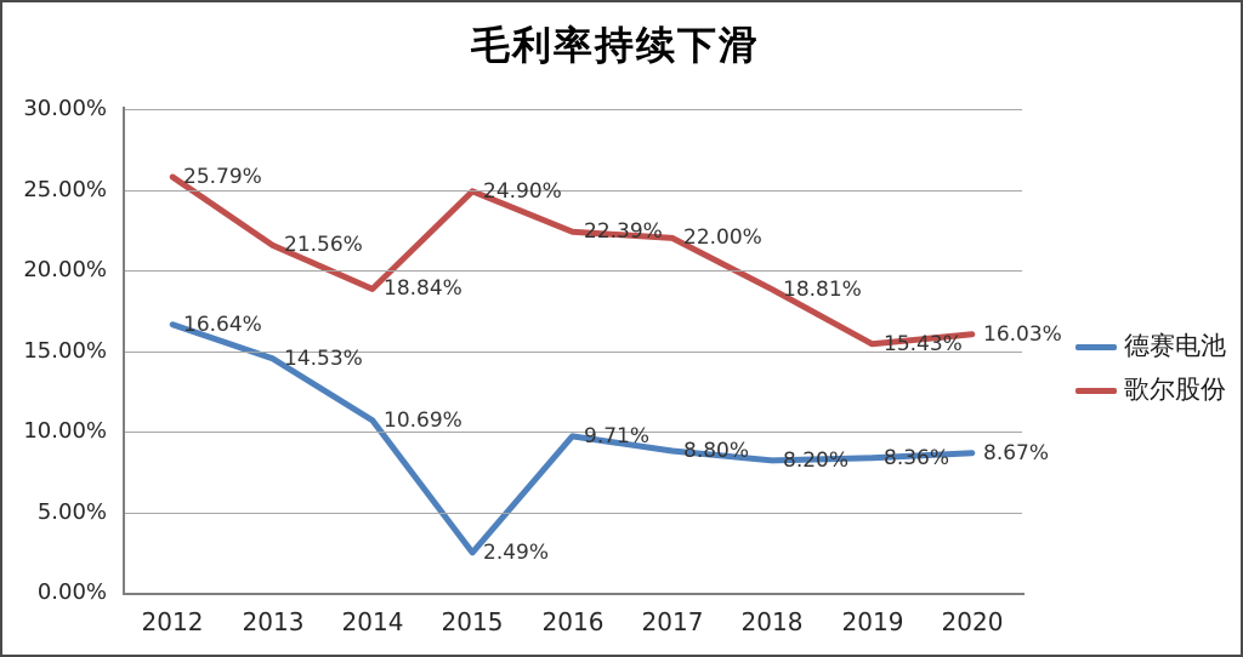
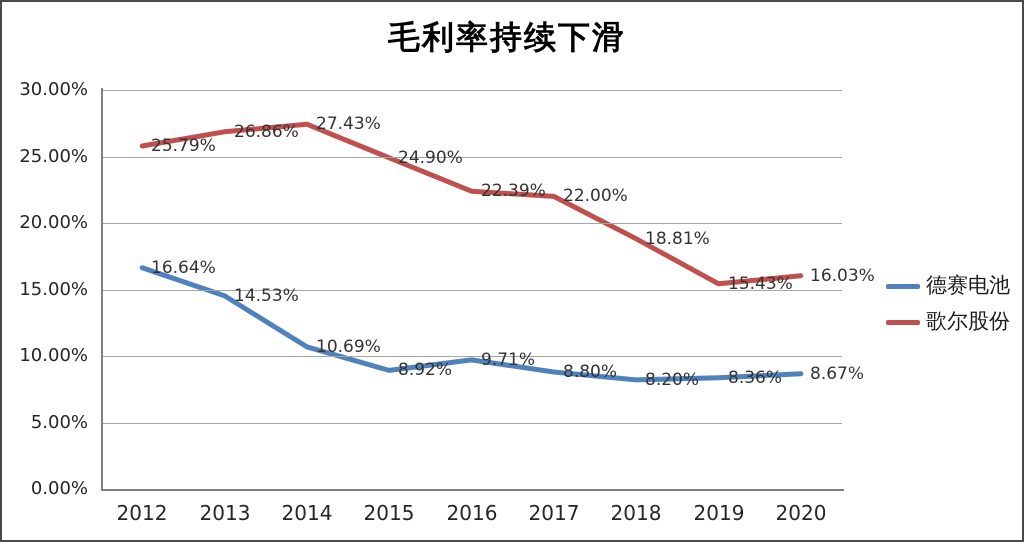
歌尔股份/2013: 21.56% -> 26.86%
歌尔股份/2014: 18.84% -> 27.43%
德赛电池/2015: 2.49% -> 8.92%
